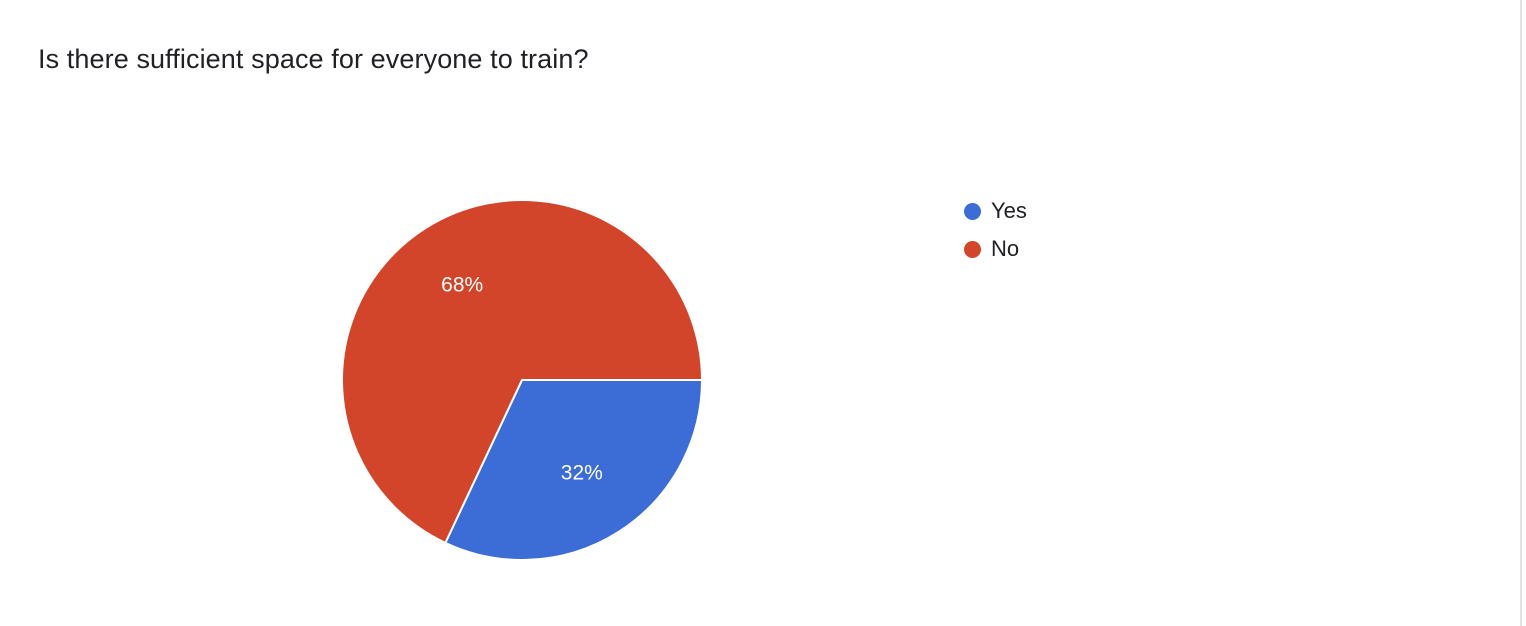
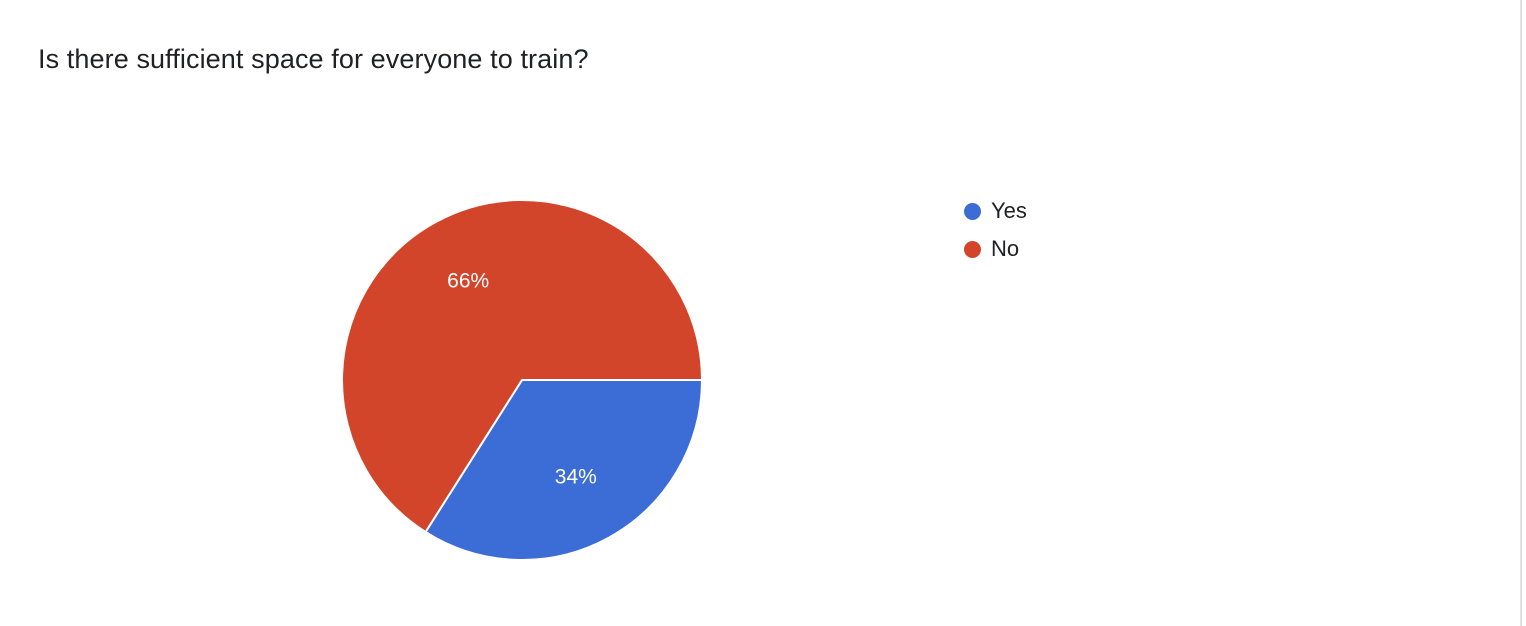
Yes: 32% -> 34%
No: 68% -> 66%
